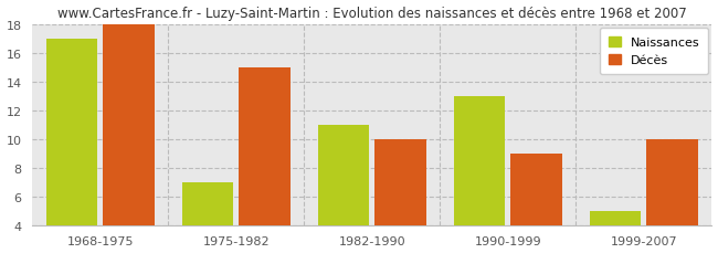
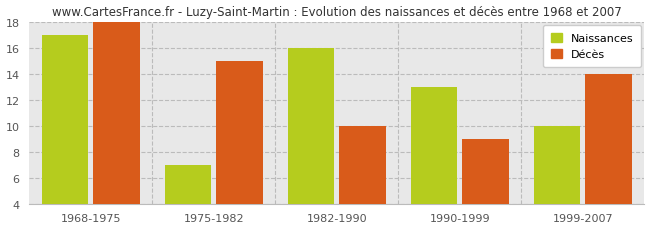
Naissances/1982-1990: 11 -> 16
Naissances/1999-2007: 5 -> 10
Décès/1999-2007: 10 -> 14
